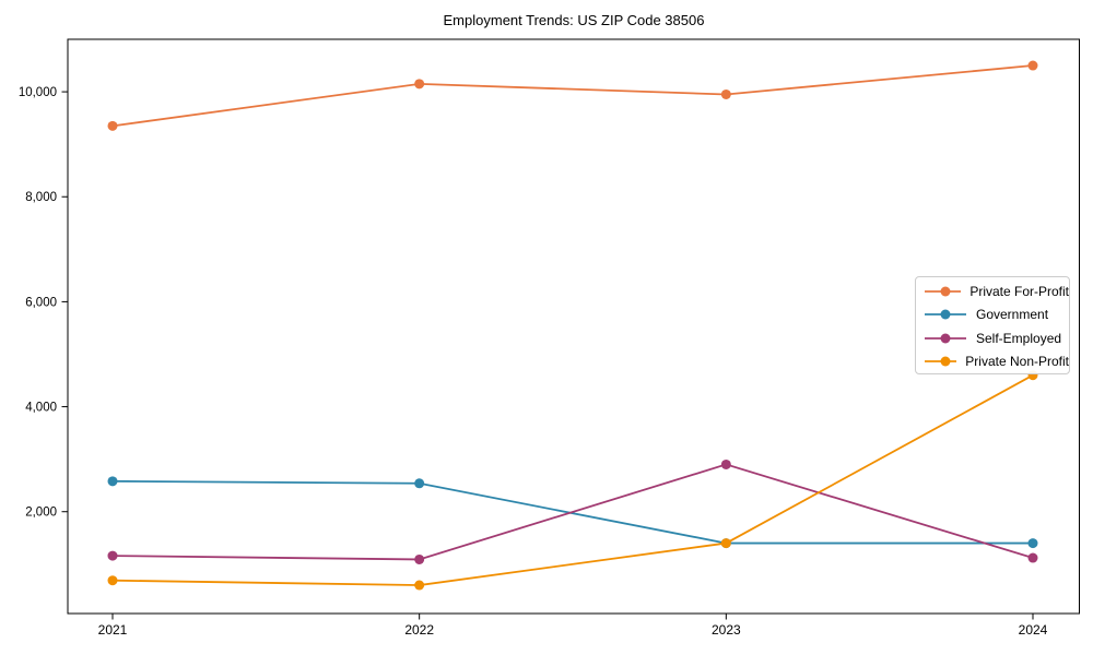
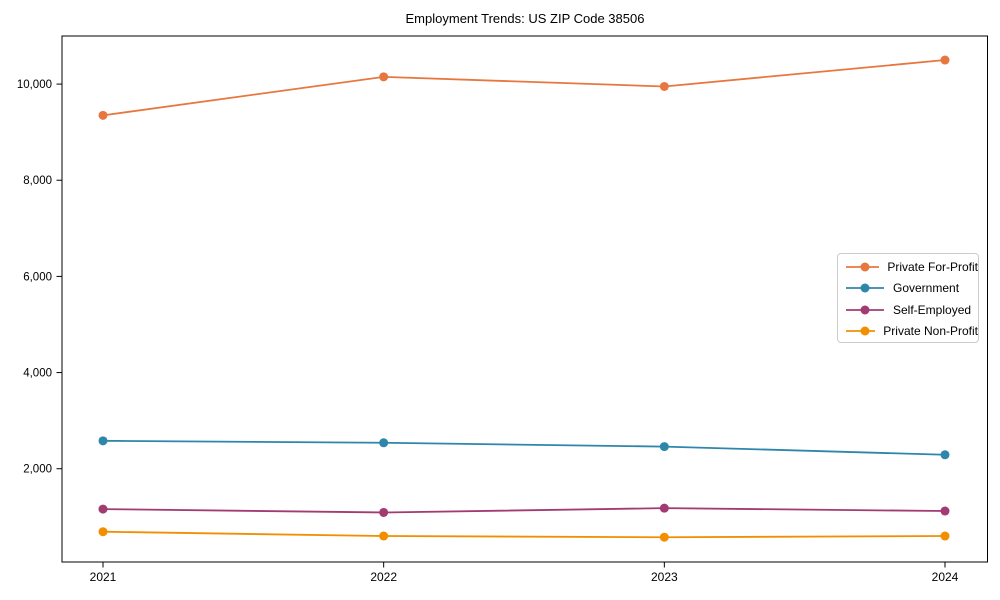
Government/2023: 1400 -> 2500
Self-Employed/2023: 2900 -> 1200
Private Non-Profit/2023: 1400 -> 600
Government/2024: 1400 -> 2300
Private Non-Profit/2024: 4600 -> 600
